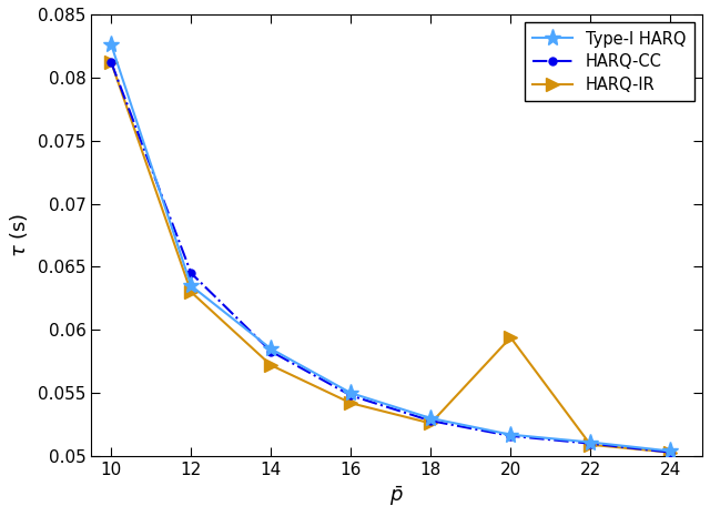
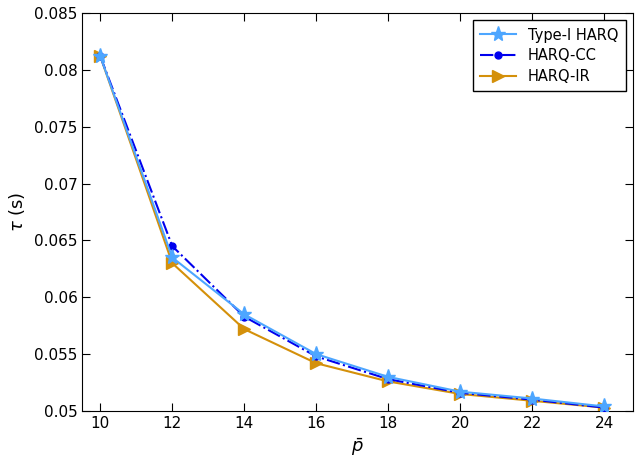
Type-I HARQ/10: 0.0826 -> 0.0812
HARQ-IR/20: 0.0594 -> 0.0515
